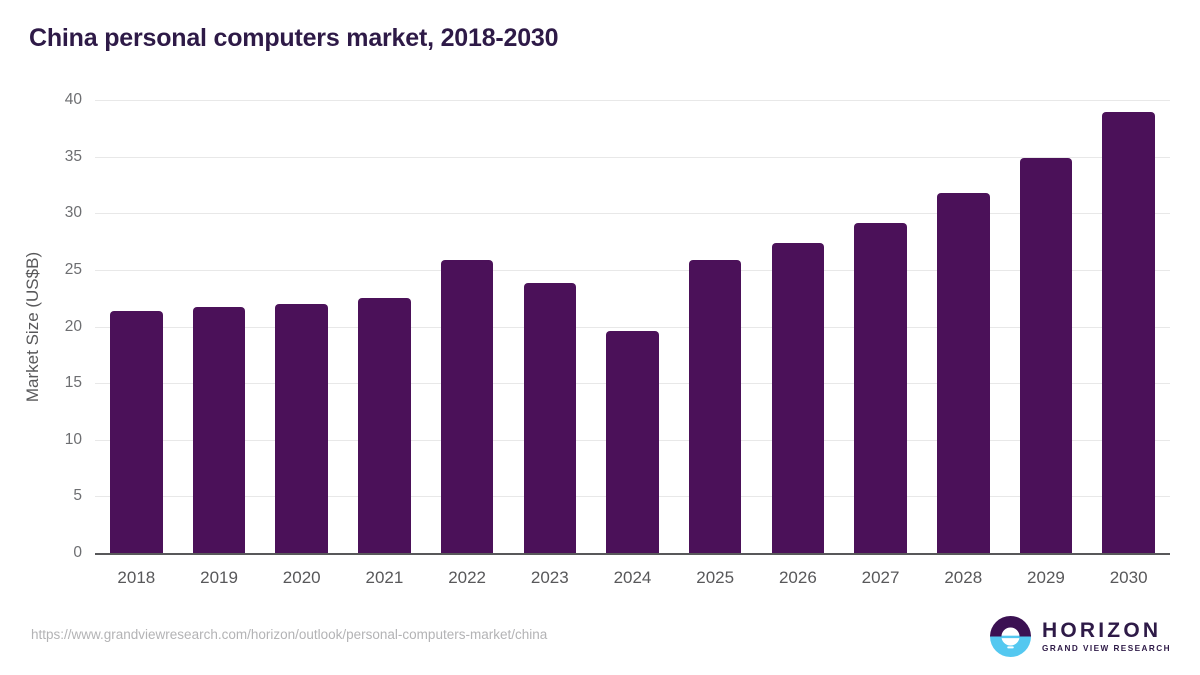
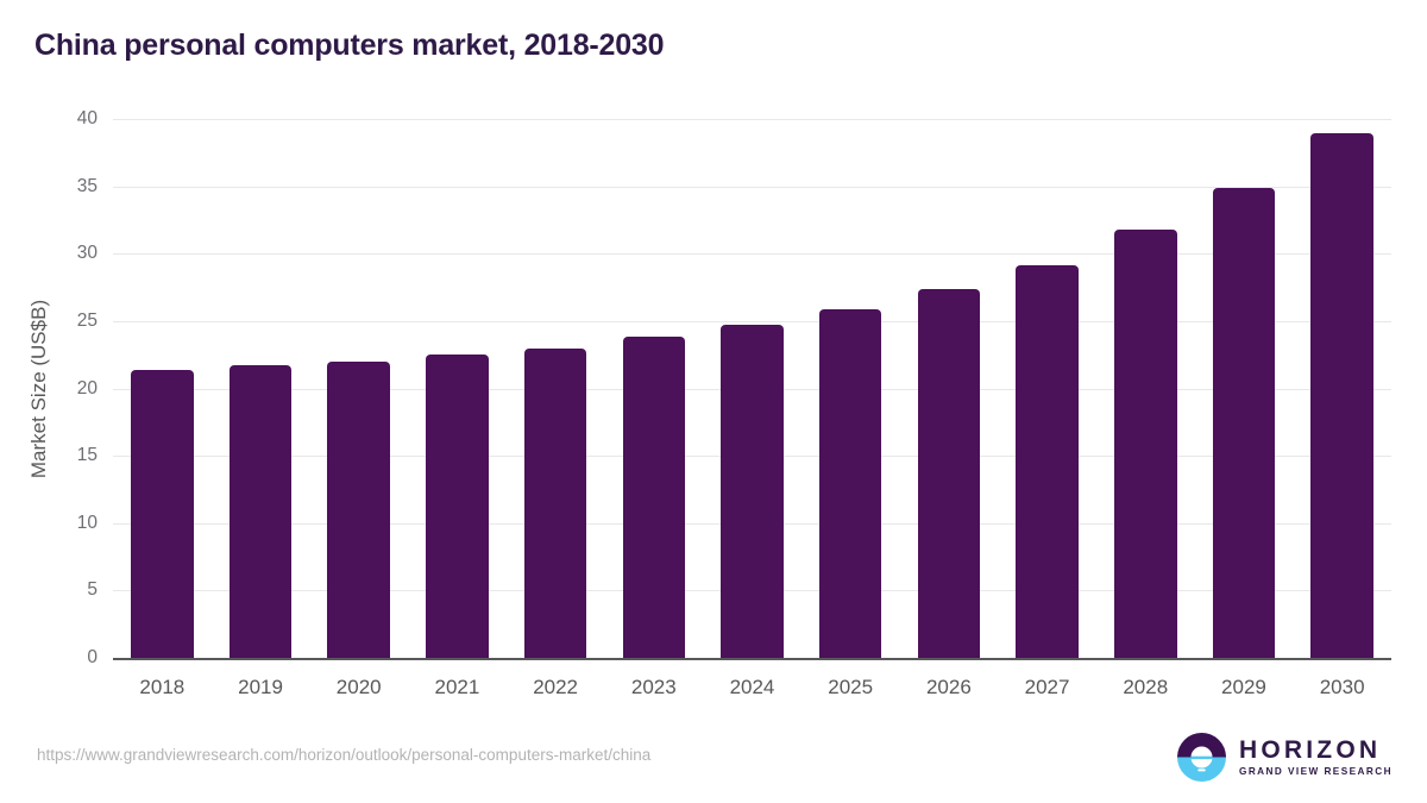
2022: 25.9 -> 23.0
2024: 19.6 -> 24.7
